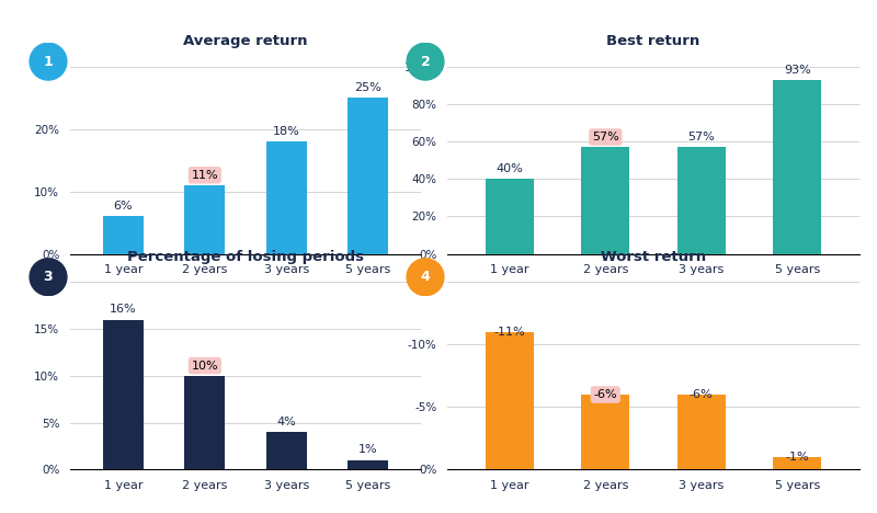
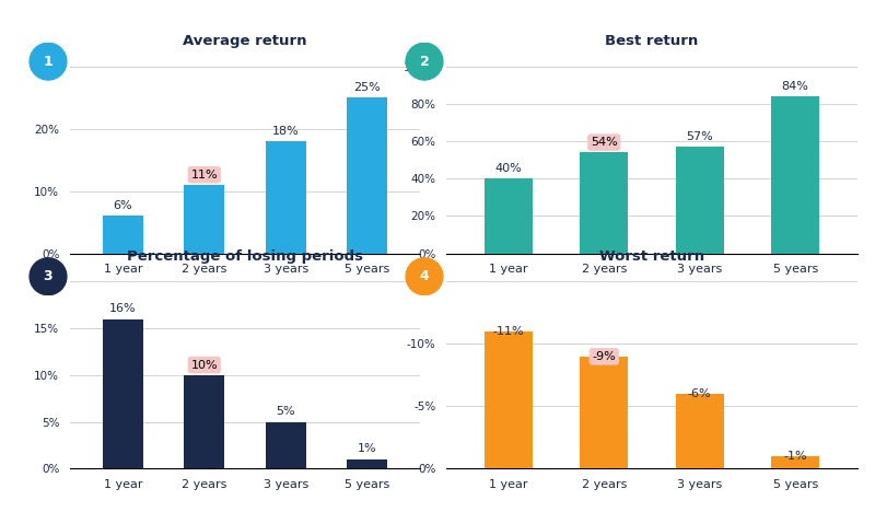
Best return/2 years: 57% -> 54%
Best return/5 years: 93% -> 84%
Percentage of losing periods/3 years: 4% -> 5%
Worst return/2 years: -6% -> -9%
